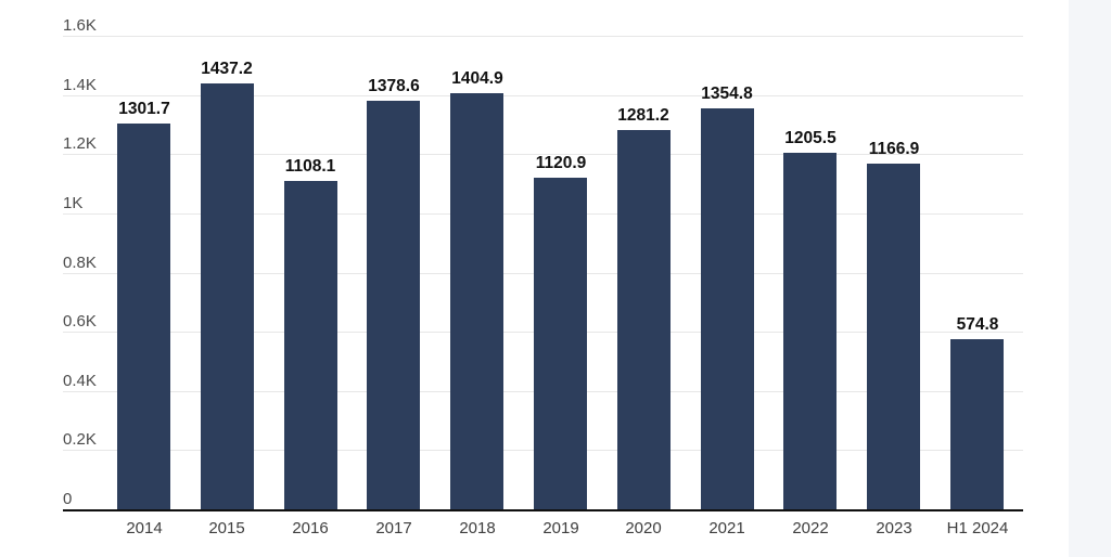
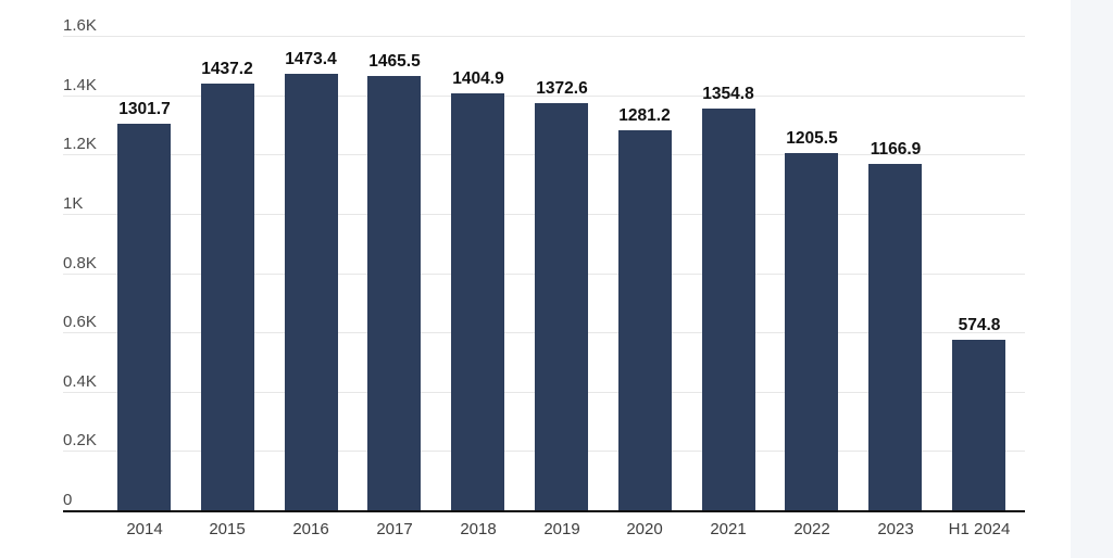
2016: 1108.1 -> 1473.4
2017: 1378.6 -> 1465.5
2019: 1120.9 -> 1372.6
